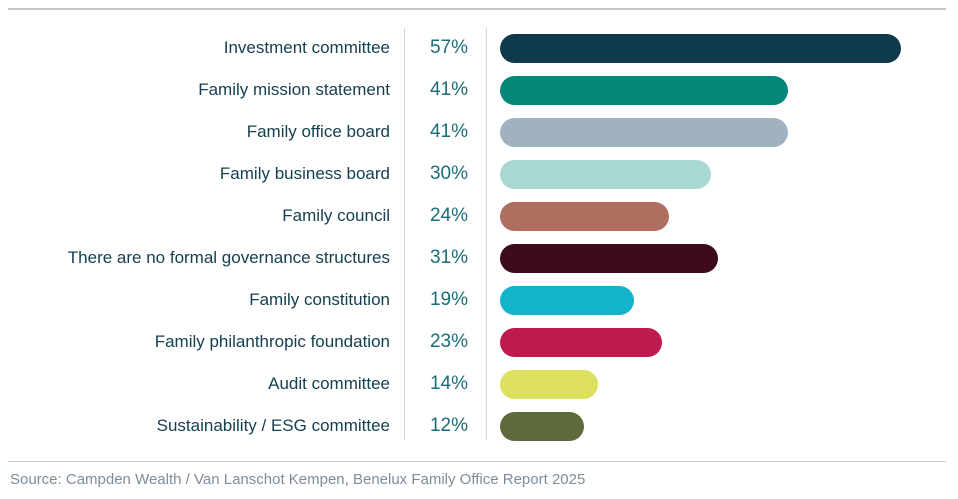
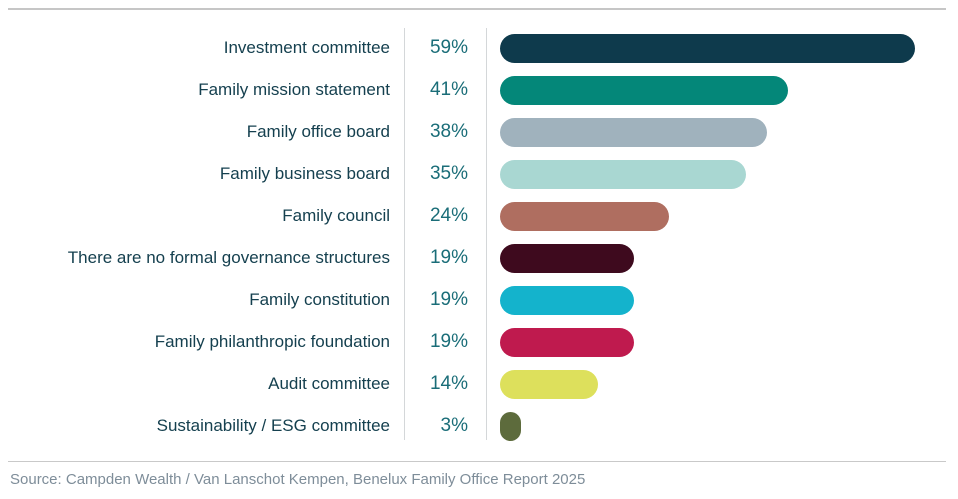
Investment committee: 57% -> 59%
Family office board: 41% -> 38%
Family business board: 30% -> 35%
There are no formal governance structures: 31% -> 19%
Family philanthropic foundation: 23% -> 19%
Sustainability / ESG committee: 12% -> 3%
